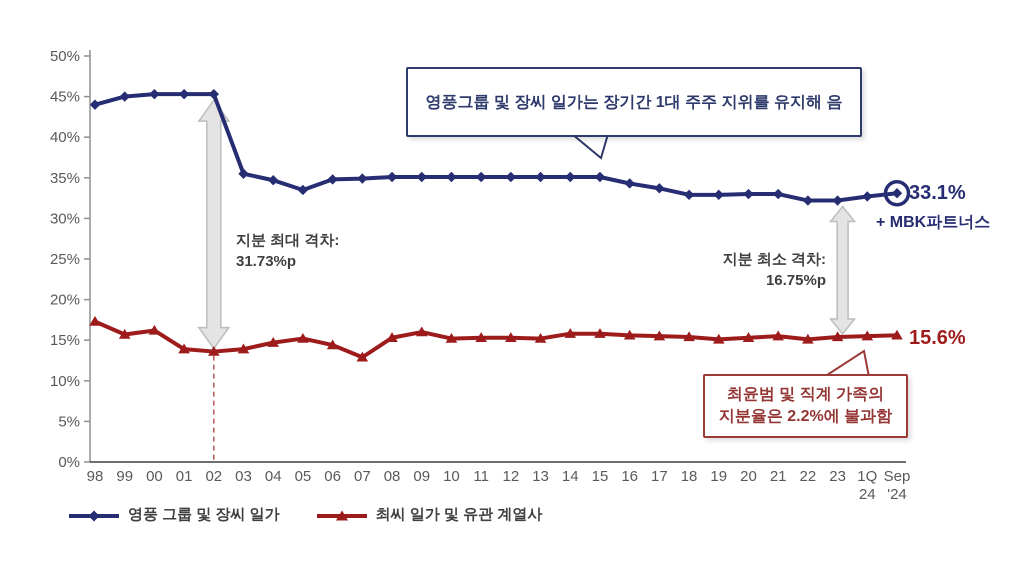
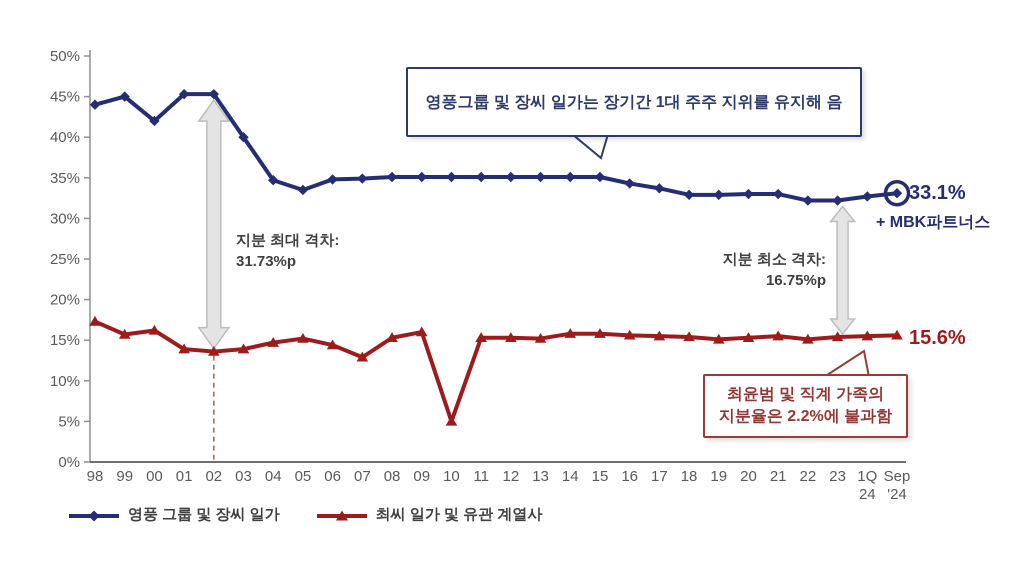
영풍 그룹 및 장씨 일가/00: 45% -> 42%
영풍 그룹 및 장씨 일가/03: 36% -> 40%
최씨 일가 및 유관 계열사/10: 15% -> 5%
